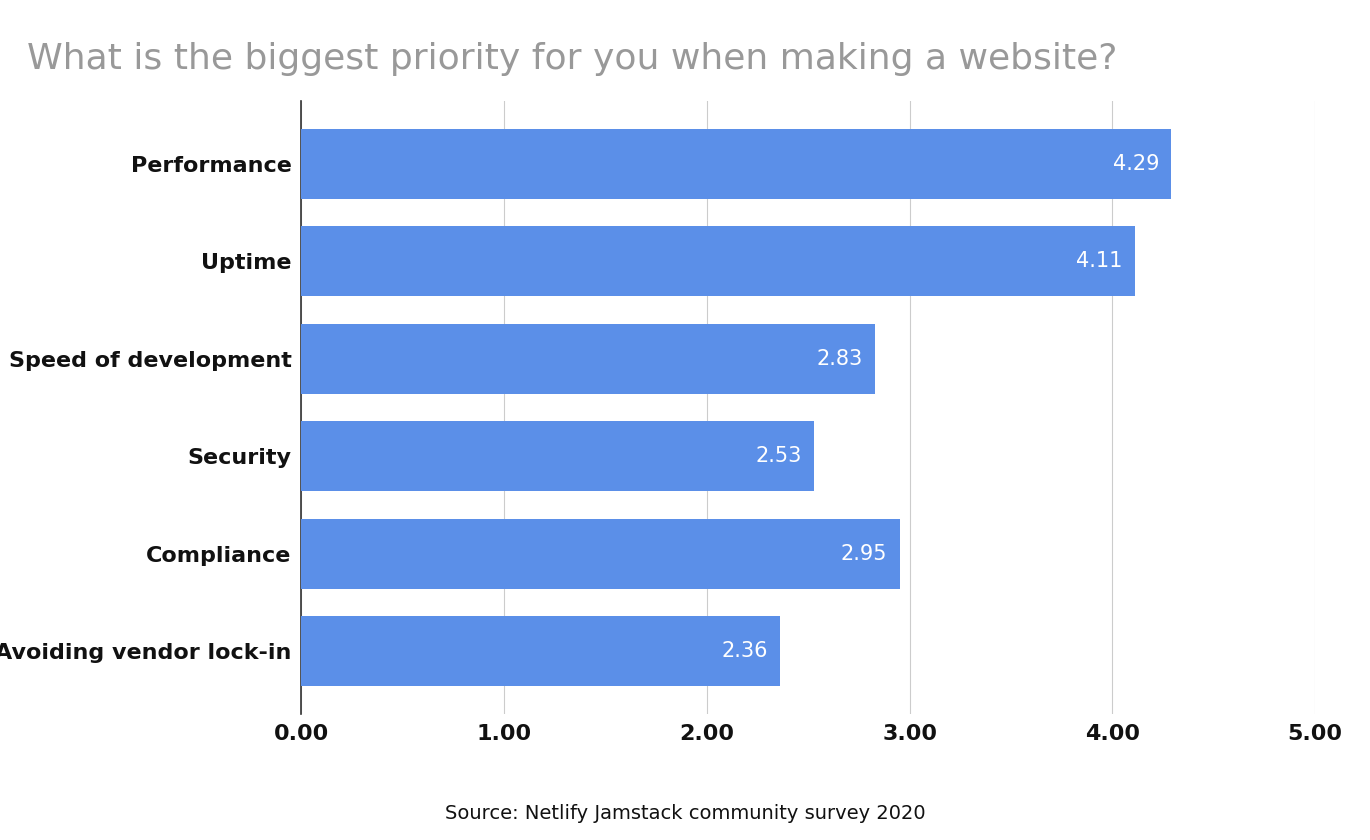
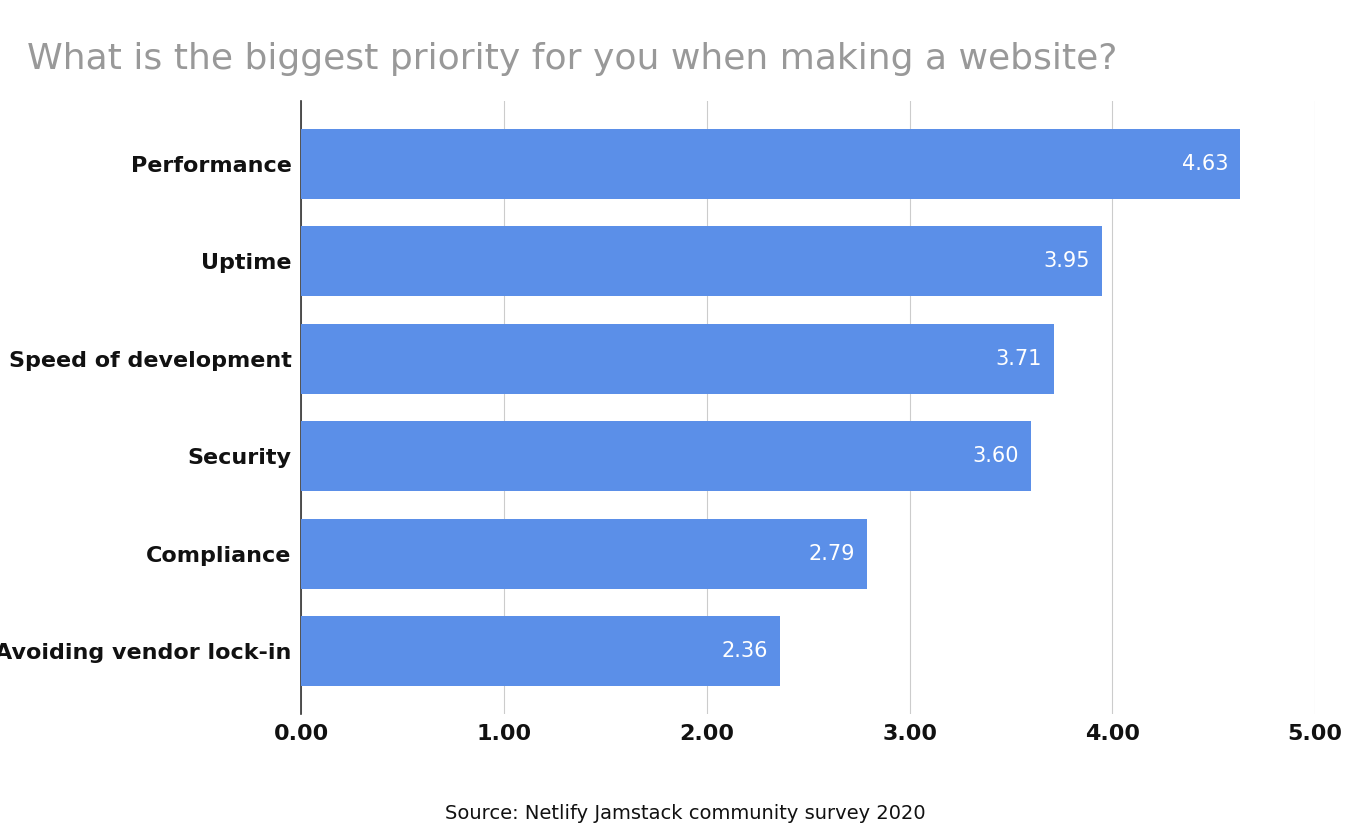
Performance: 4.29 -> 4.63
Uptime: 4.11 -> 3.95
Speed of development: 2.83 -> 3.71
Security: 2.53 -> 3.60
Compliance: 2.95 -> 2.79
